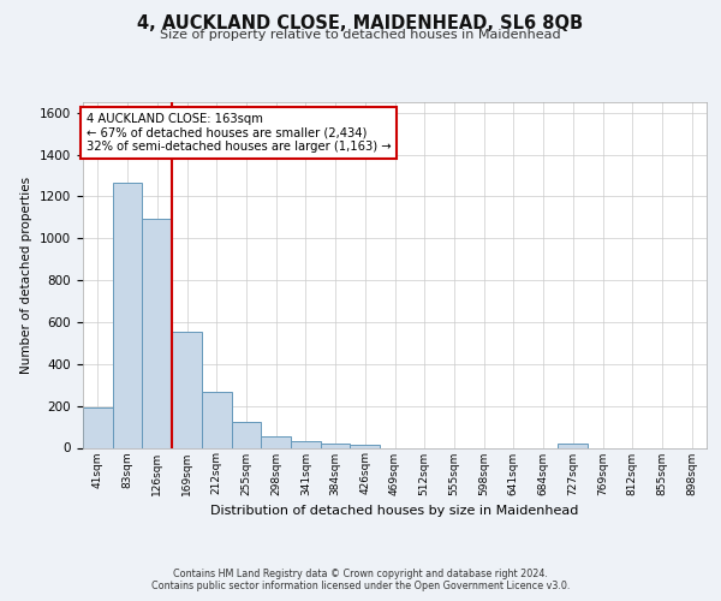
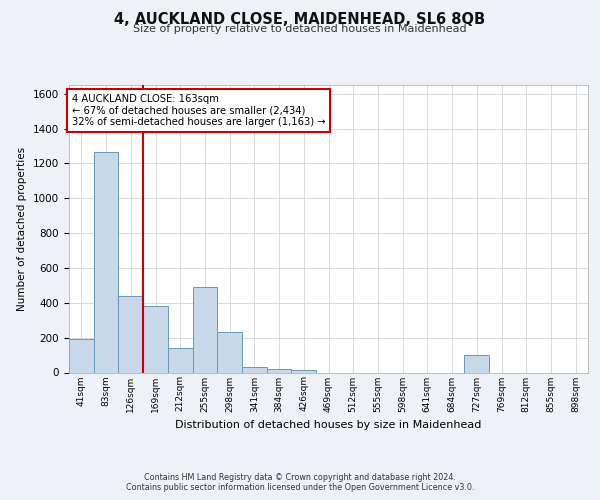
126sqm: 1100 -> 440
169sqm: 560 -> 380
212sqm: 260 -> 140
255sqm: 120 -> 490
298sqm: 60 -> 230
727sqm: 20 -> 100
